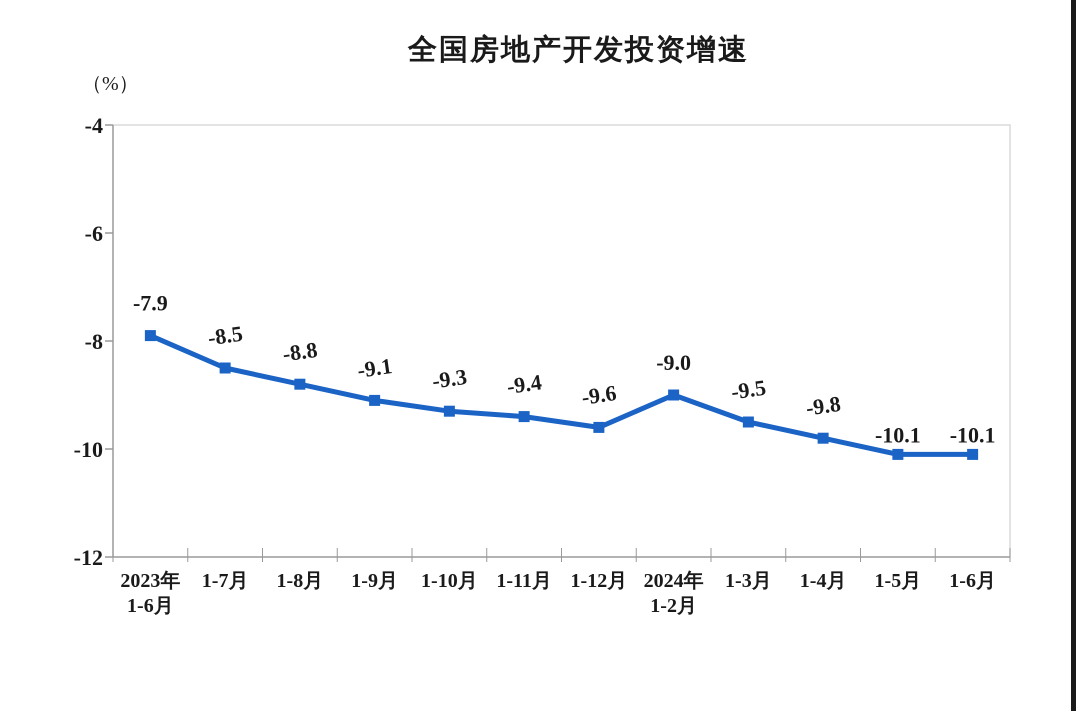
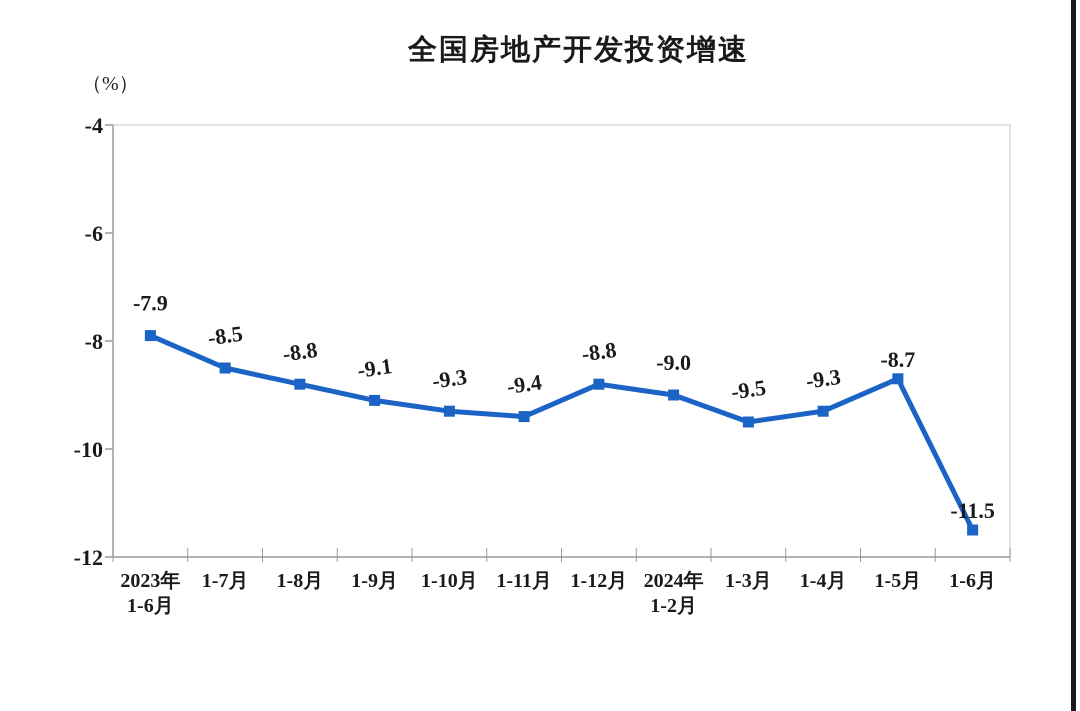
1-12月: -9.6 -> -8.8
1-4月: -9.8 -> -9.3
1-5月: -10.1 -> -8.7
1-6月: -10.1 -> -11.5
